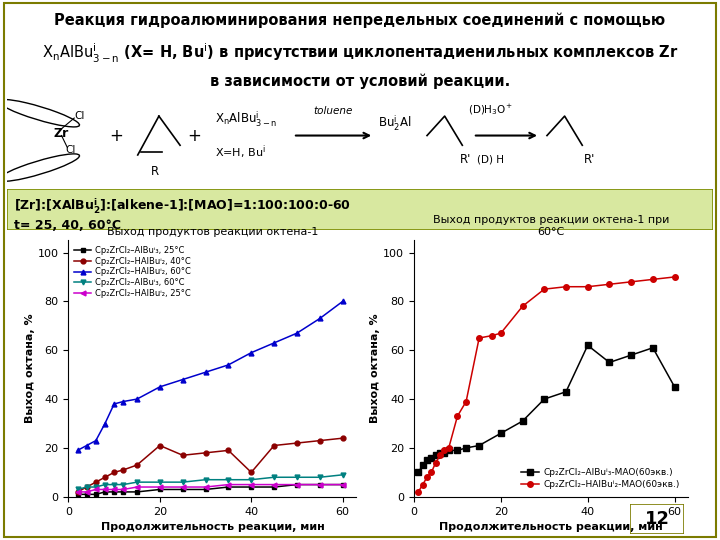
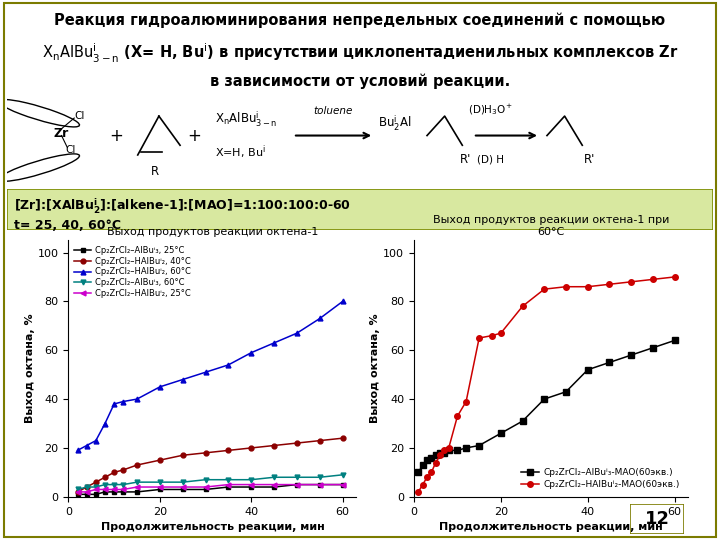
Выход продуктов реакции октена-1/Cp₂ZrCl₂–HAlBuⁱ₂, 40°C/20: 21 -> 15
Выход продуктов реакции октена-1/Cp₂ZrCl₂–HAlBuⁱ₂, 40°C/40: 10 -> 20
Выход продуктов реакции октена-1 при 60°С/Cp₂ZrCl₂–AlBuⁱ₃-MAO(60экв.)/40: 62 -> 52
Выход продуктов реакции октена-1 при 60°С/Cp₂ZrCl₂–AlBuⁱ₃-MAO(60экв.)/60: 45 -> 64
